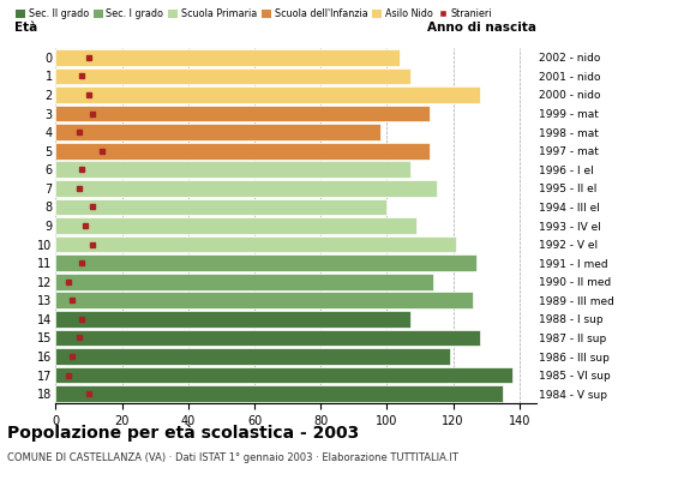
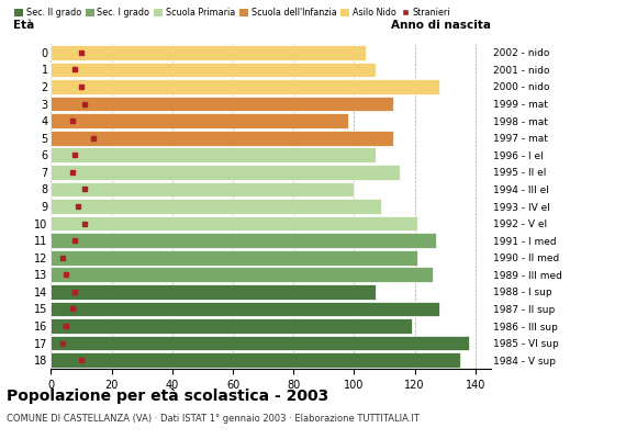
12: 114 -> 121
